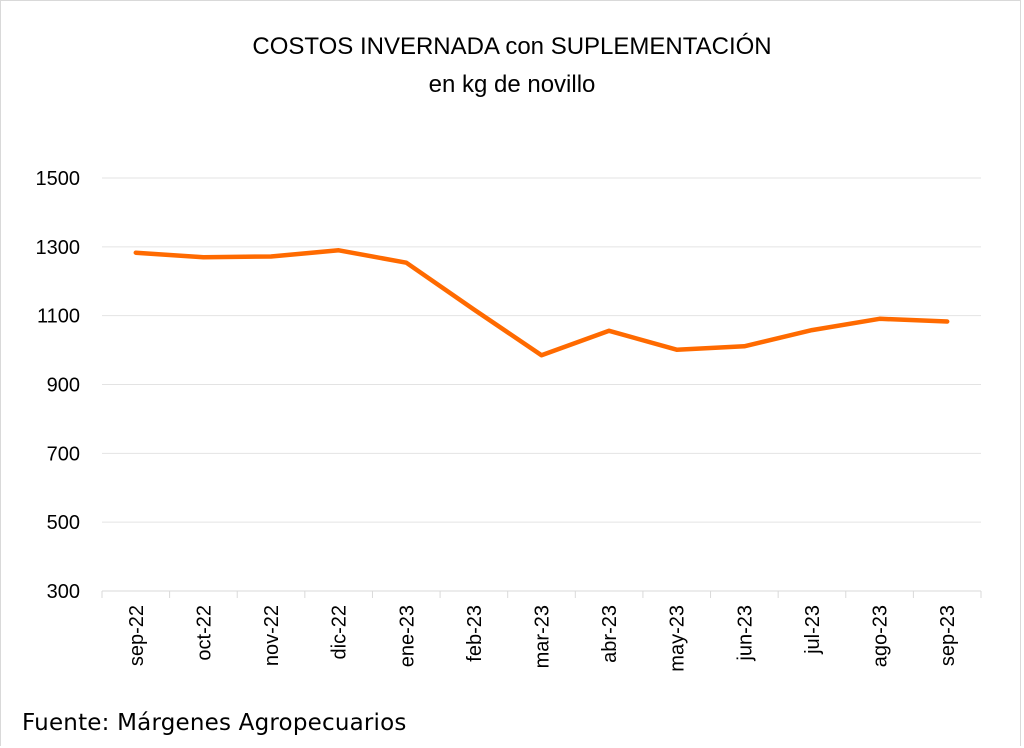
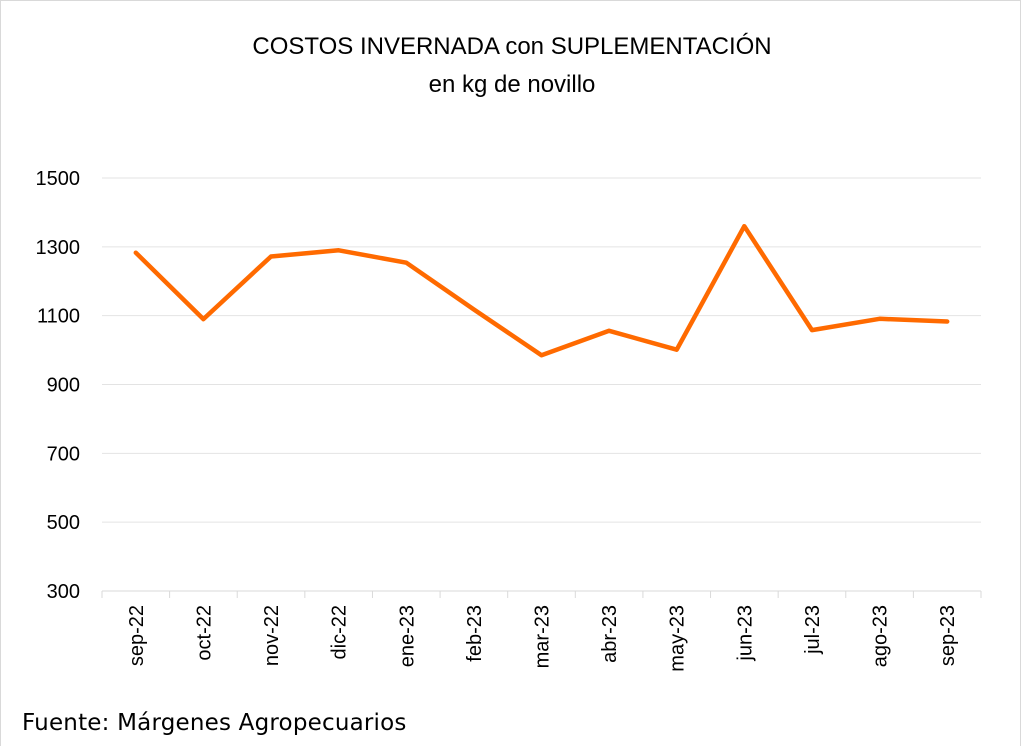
oct-22: 1270 -> 1090
jun-23: 1010 -> 1360
